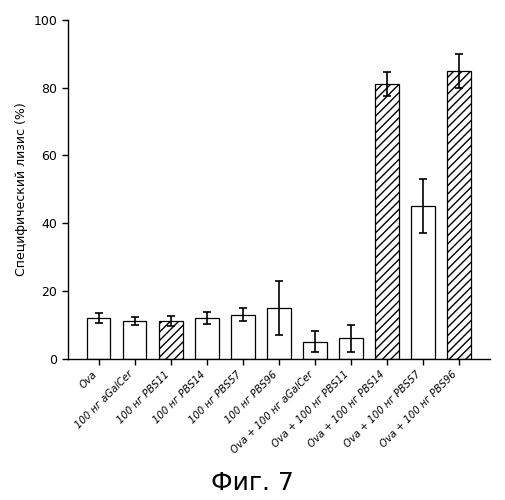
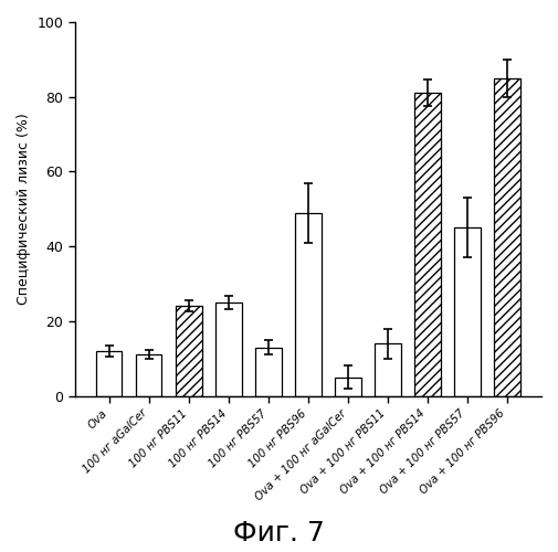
100 нг PBS11: 11 -> 24
100 нг PBS14: 12 -> 25
100 нг PBS96: 15 -> 49
Ova + 100 нг PBS11: 6 -> 14
